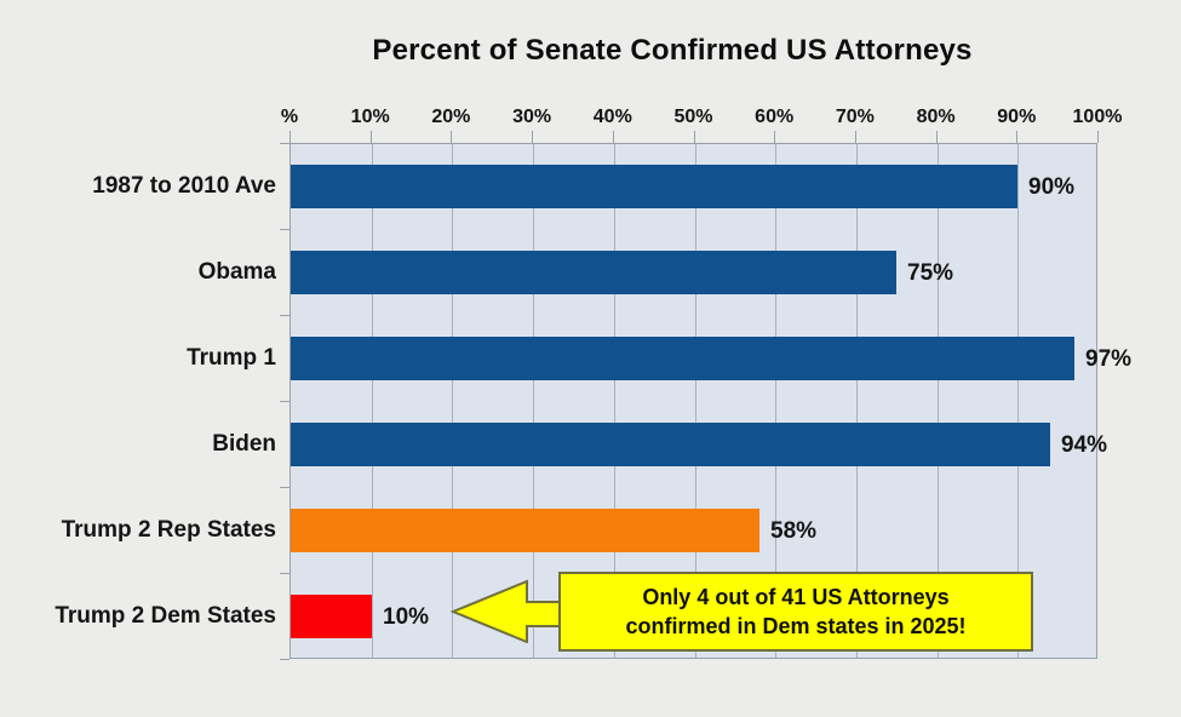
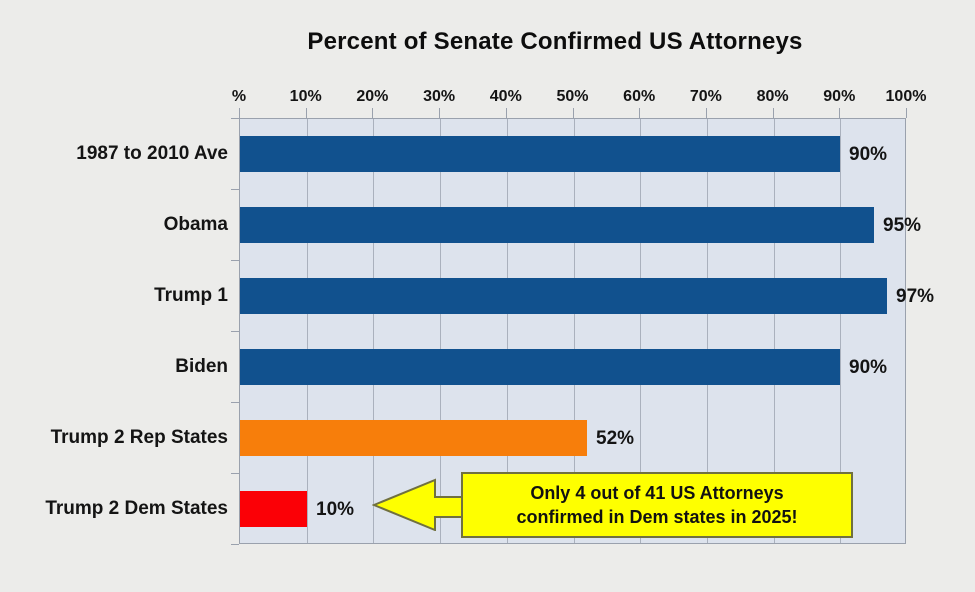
Obama: 75% -> 95%
Biden: 94% -> 90%
Trump 2 Rep States: 58% -> 52%
